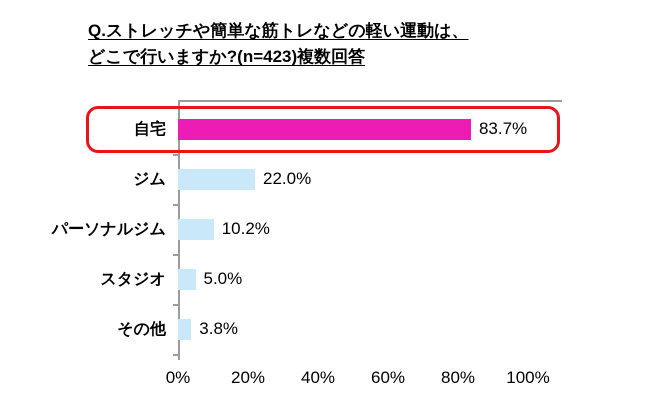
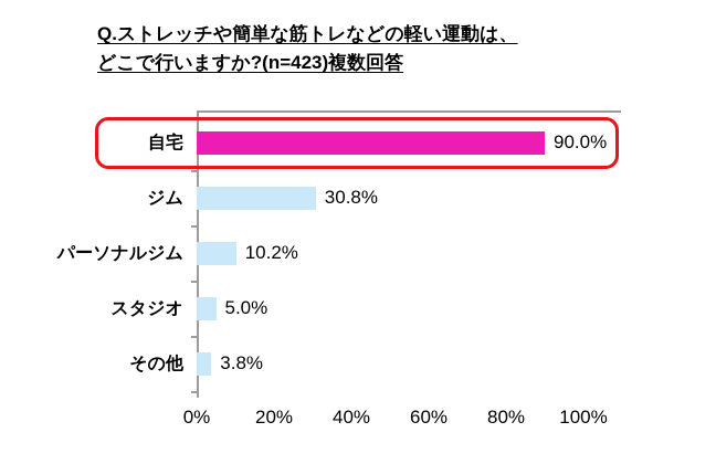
自宅: 83.7% -> 90.0%
ジム: 22.0% -> 30.8%
